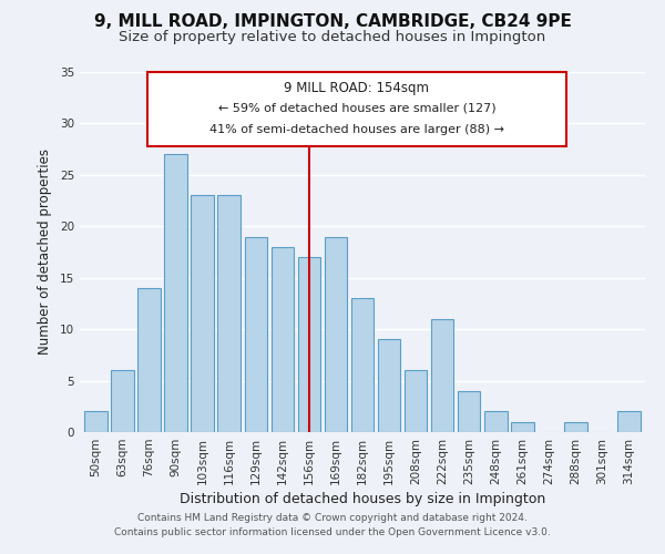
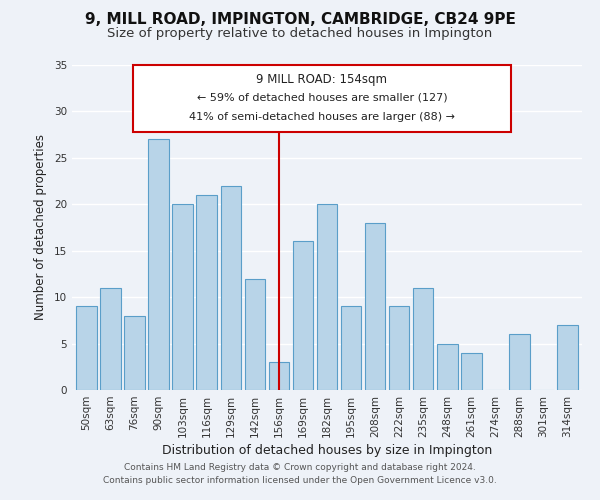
50sqm: 2 -> 9
63sqm: 6 -> 11
76sqm: 14 -> 8
103sqm: 23 -> 20
116sqm: 23 -> 21
129sqm: 19 -> 22
142sqm: 18 -> 12
156sqm: 17 -> 3
169sqm: 19 -> 16
182sqm: 13 -> 20
208sqm: 6 -> 18
222sqm: 11 -> 9
235sqm: 4 -> 11
248sqm: 2 -> 5
261sqm: 1 -> 4
288sqm: 1 -> 6
314sqm: 2 -> 7
